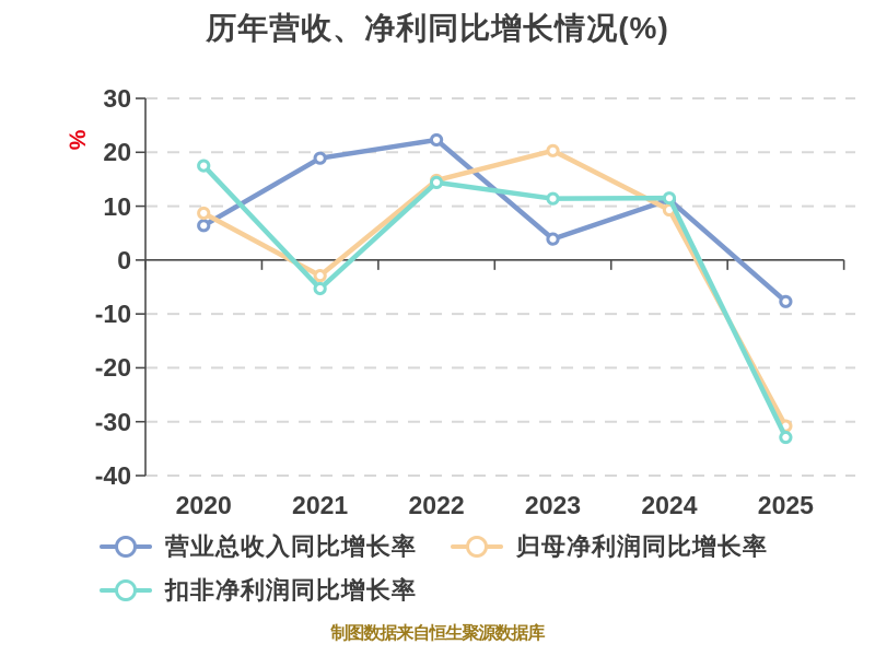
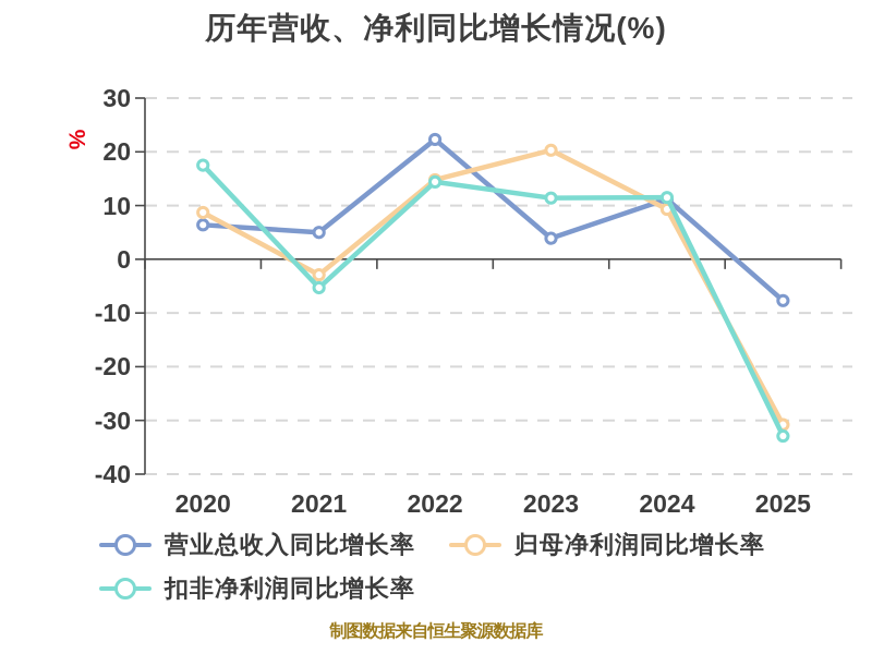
营业总收入同比增长率/2021: 19 -> 5
